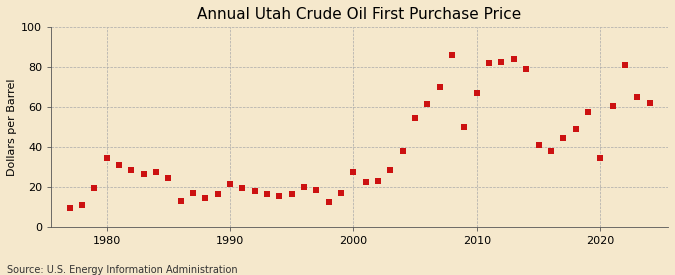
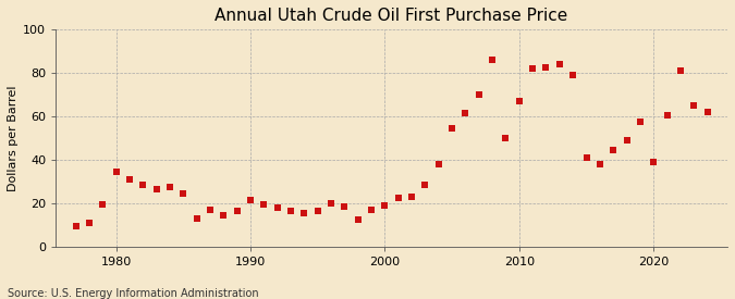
2000: 28 -> 19
2020: 34 -> 39
